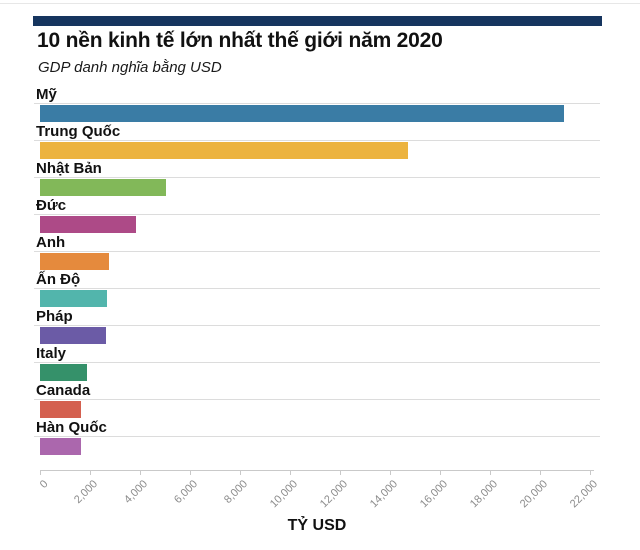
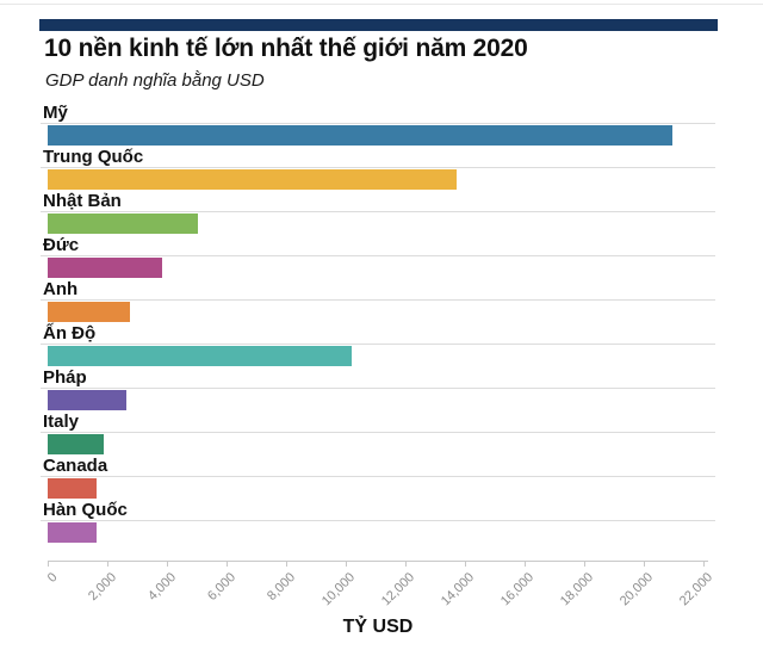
Trung Quốc: 14700 -> 13700
Ấn Độ: 2700 -> 10200
